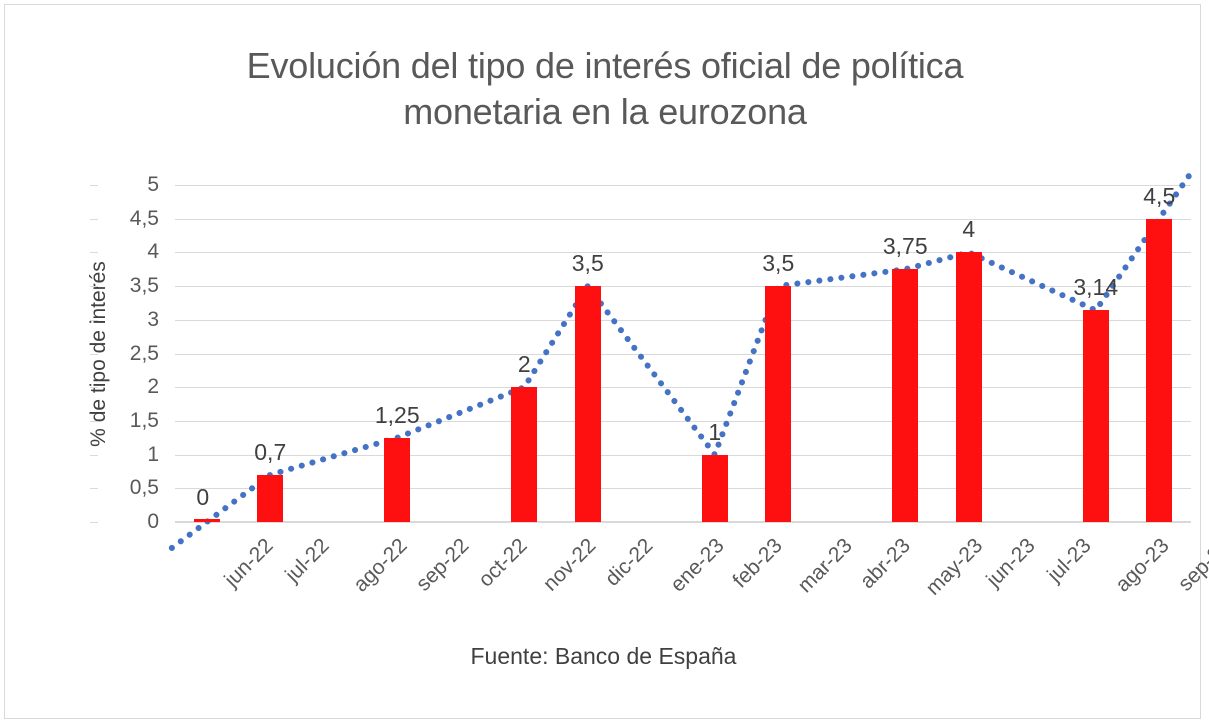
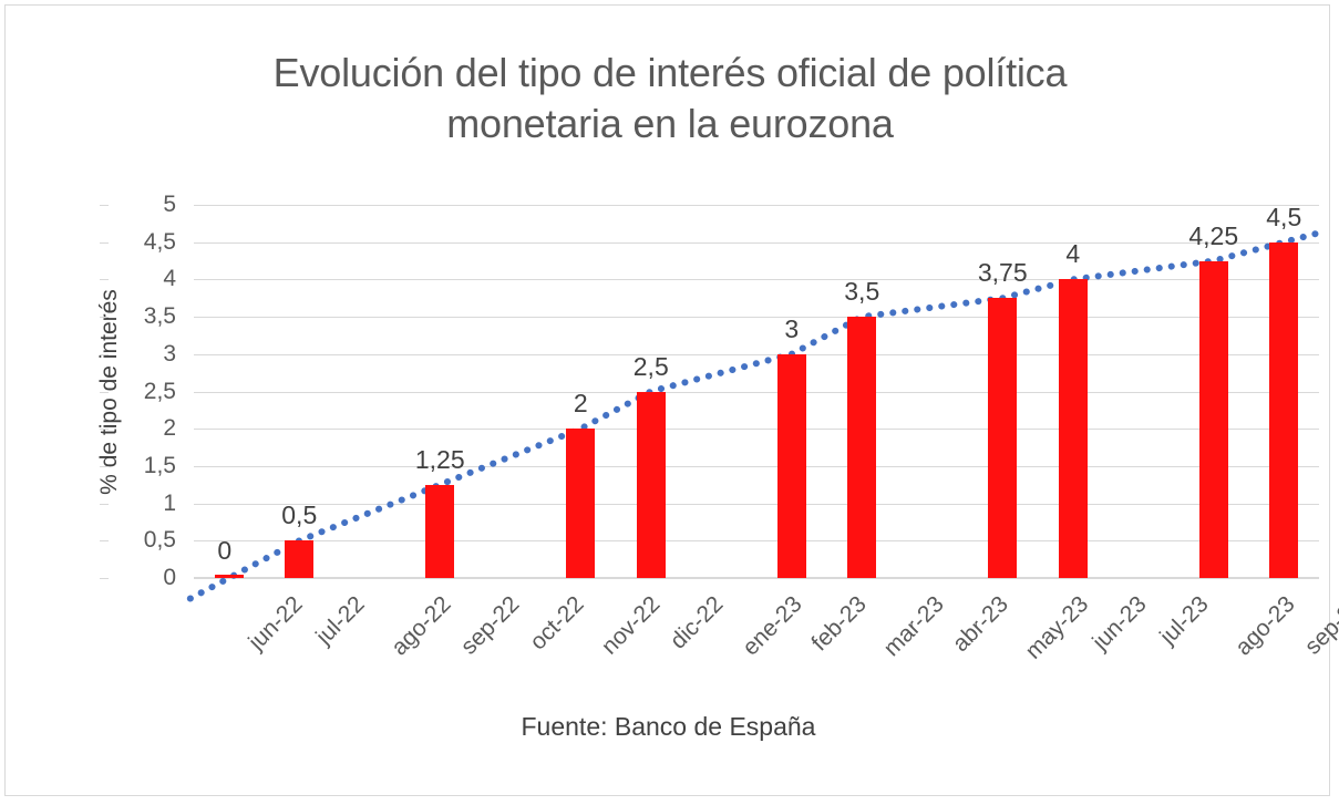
jul-22: 0,7 -> 0,5
dic-22: 3,5 -> 2,5
feb-23: 1 -> 3
ago-23: 3,14 -> 4,25
